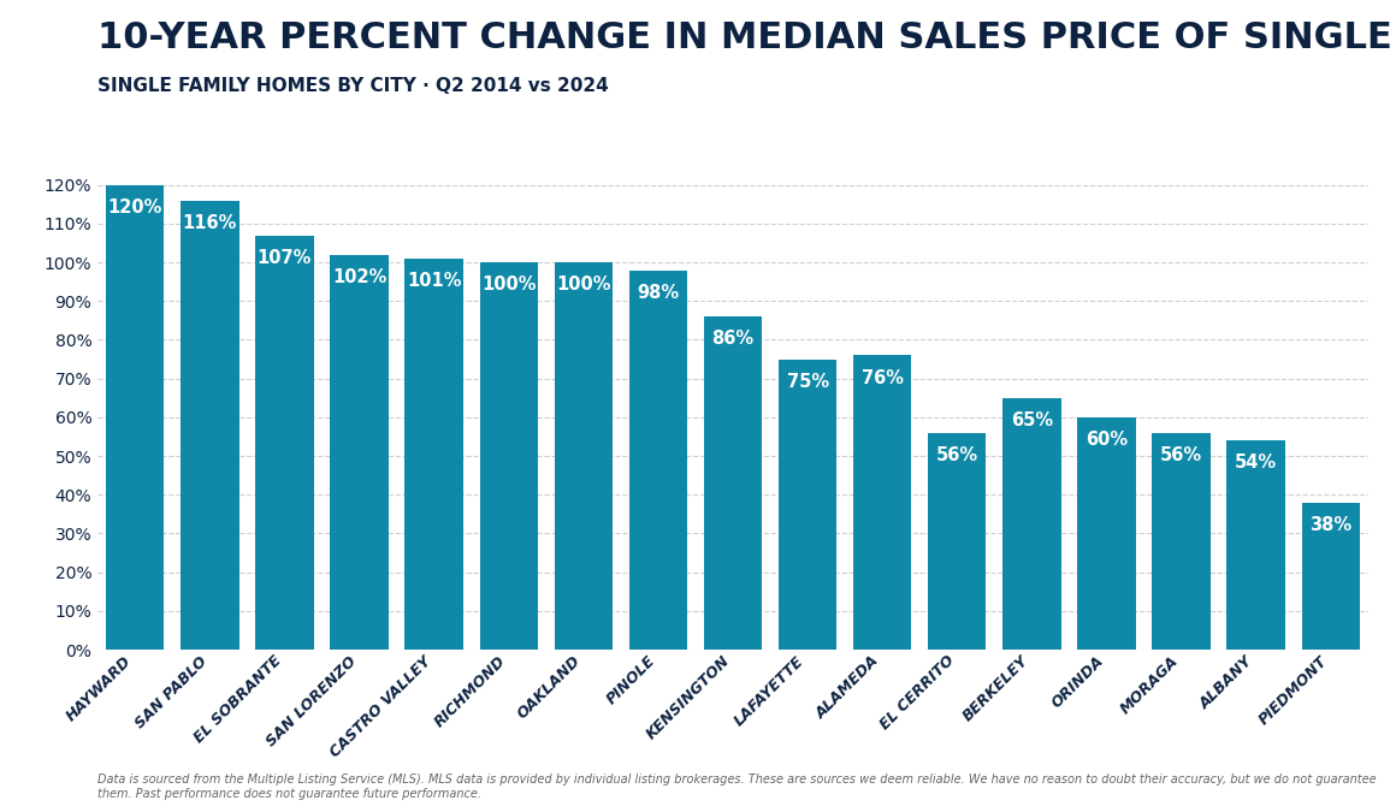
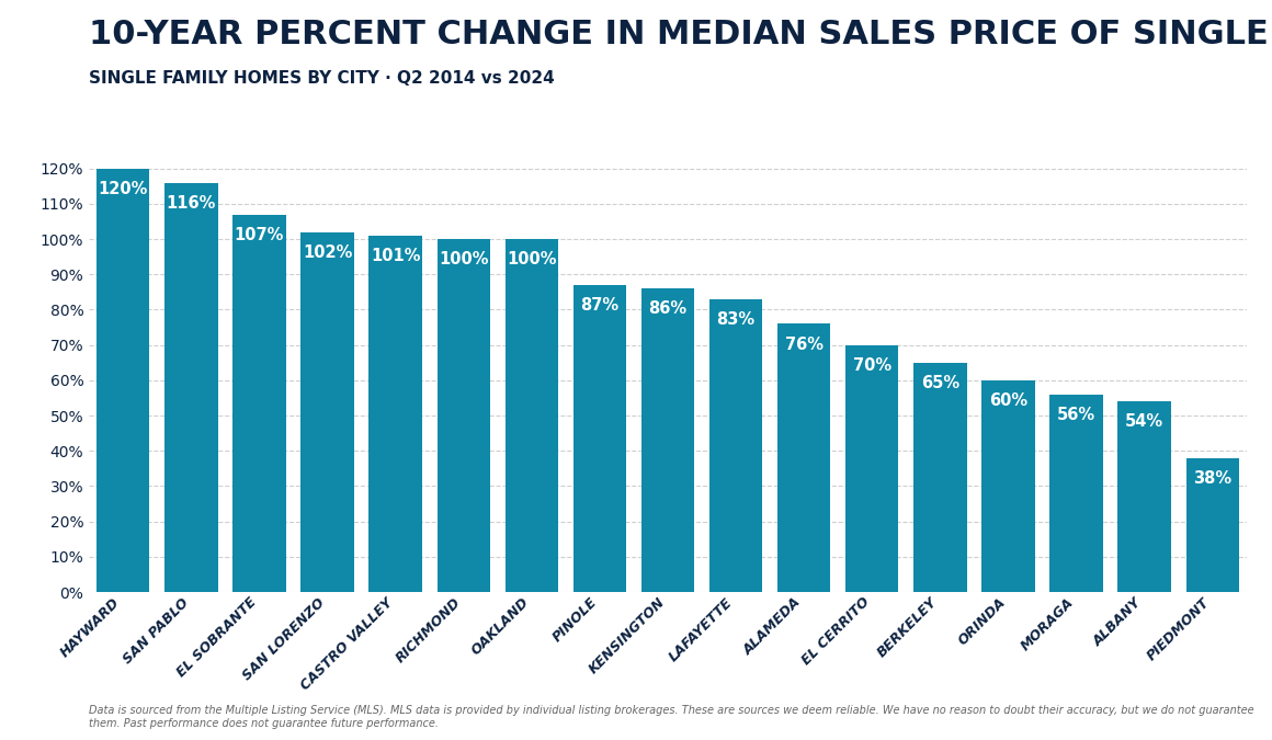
PINOLE: 98% -> 87%
LAFAYETTE: 75% -> 83%
EL CERRITO: 56% -> 70%
